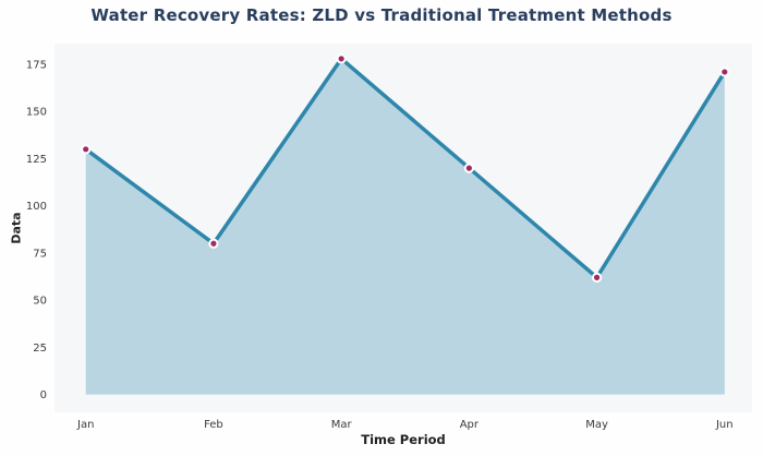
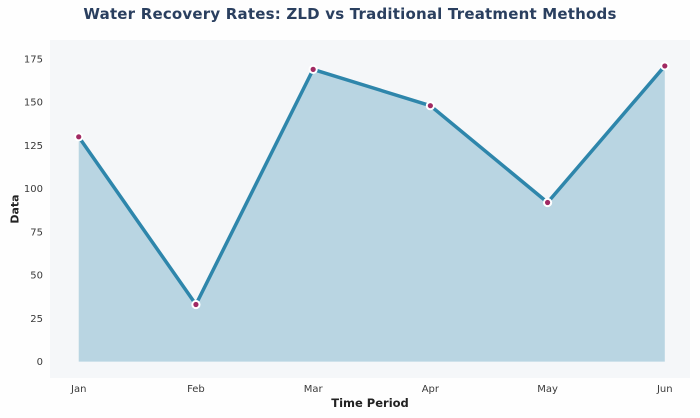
Feb: 80 -> 33
Mar: 178 -> 169
Apr: 120 -> 148
May: 62 -> 92
